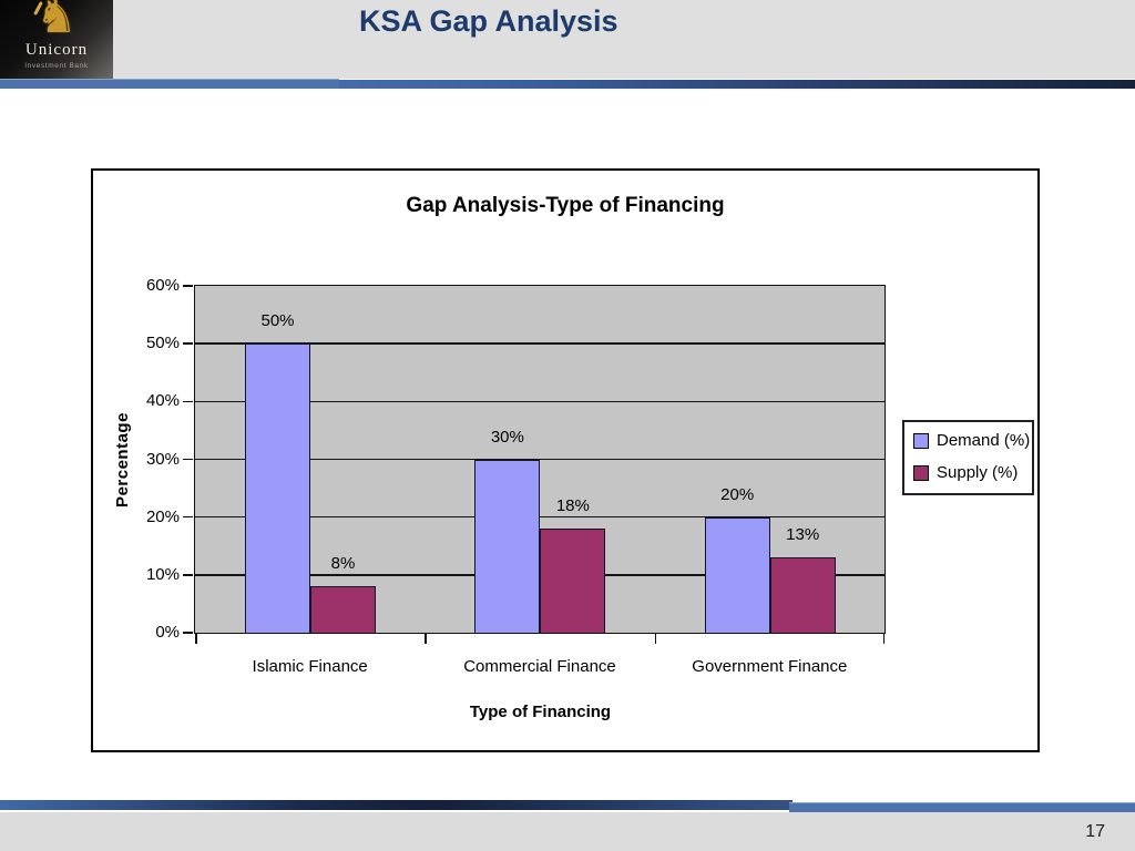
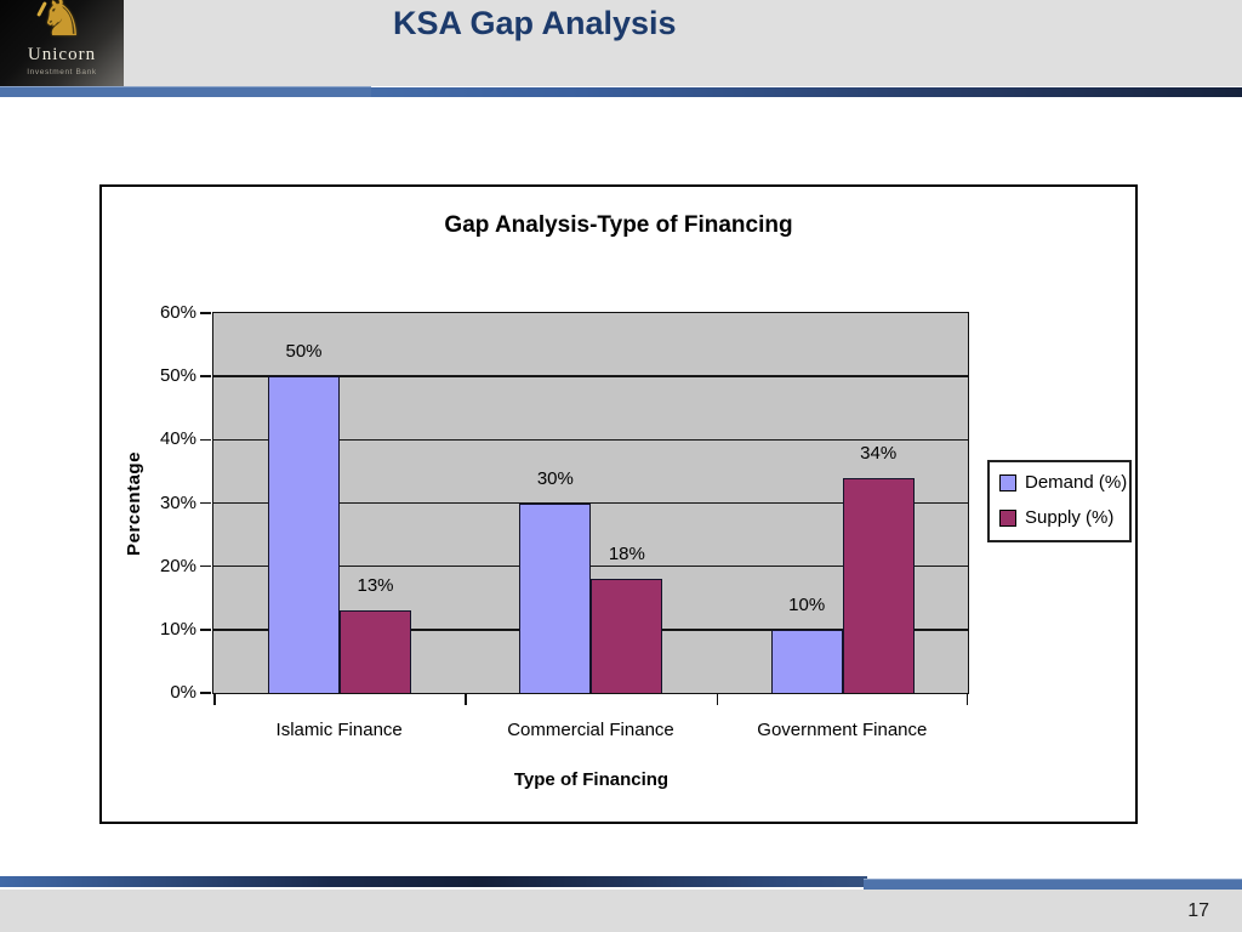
Supply (%)/Islamic Finance: 8% -> 13%
Demand (%)/Government Finance: 20% -> 10%
Supply (%)/Government Finance: 13% -> 34%
